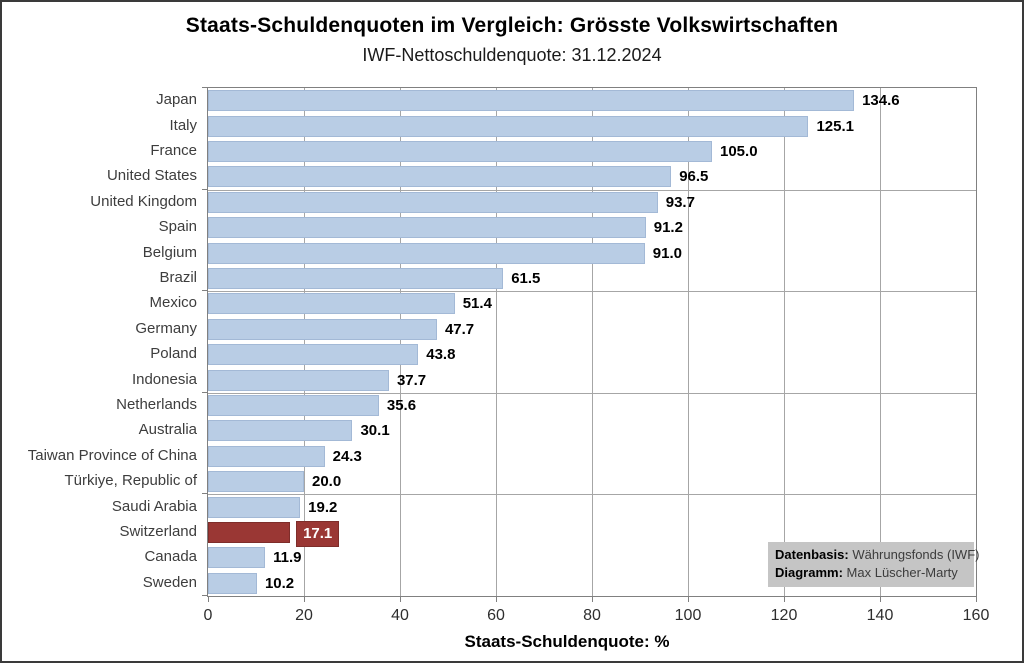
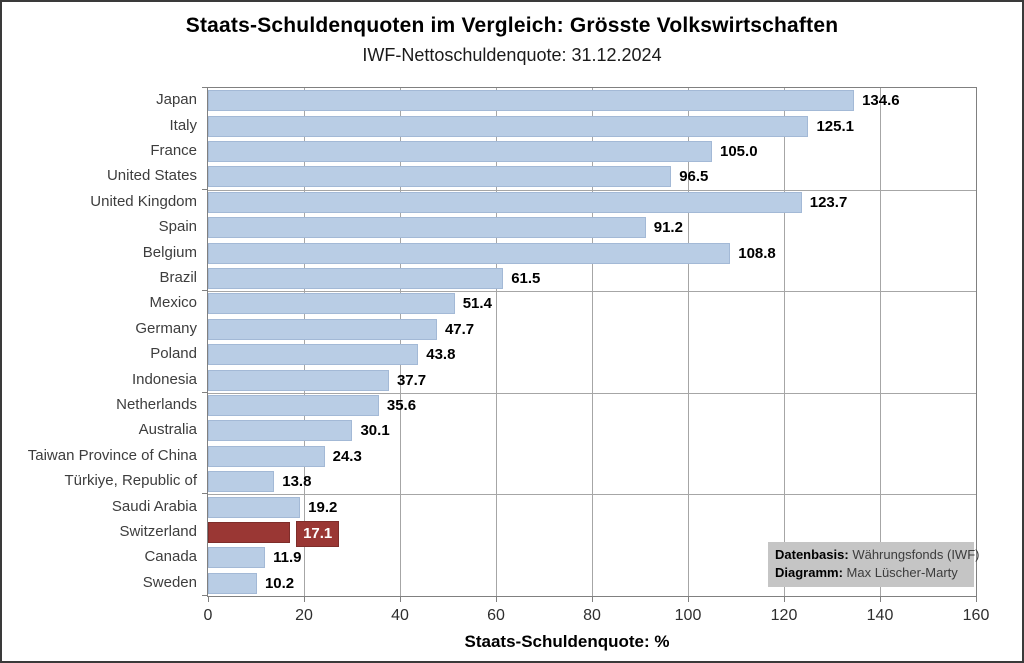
United Kingdom: 93.7 -> 123.7
Belgium: 91.0 -> 108.8
Türkiye, Republic of: 20.0 -> 13.8
